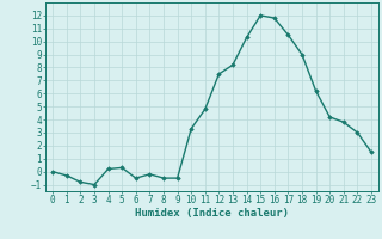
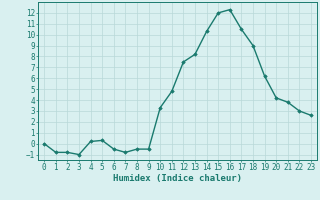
1: -0.3 -> -0.8
7: -0.2 -> -0.8
16: 11.8 -> 12.3
23: 1.5 -> 2.6
